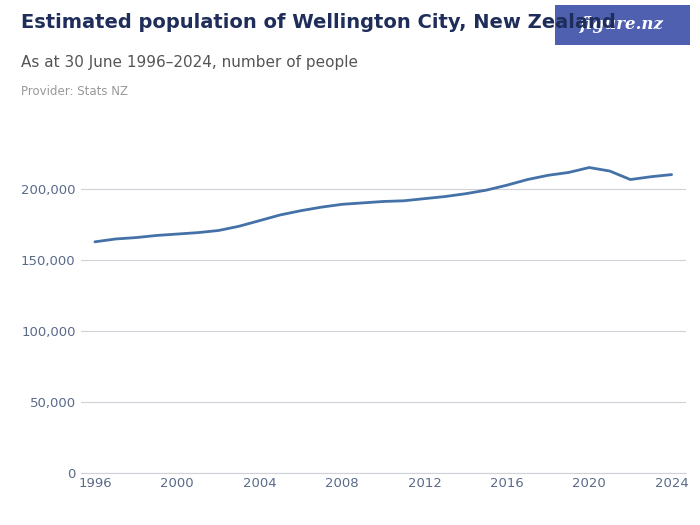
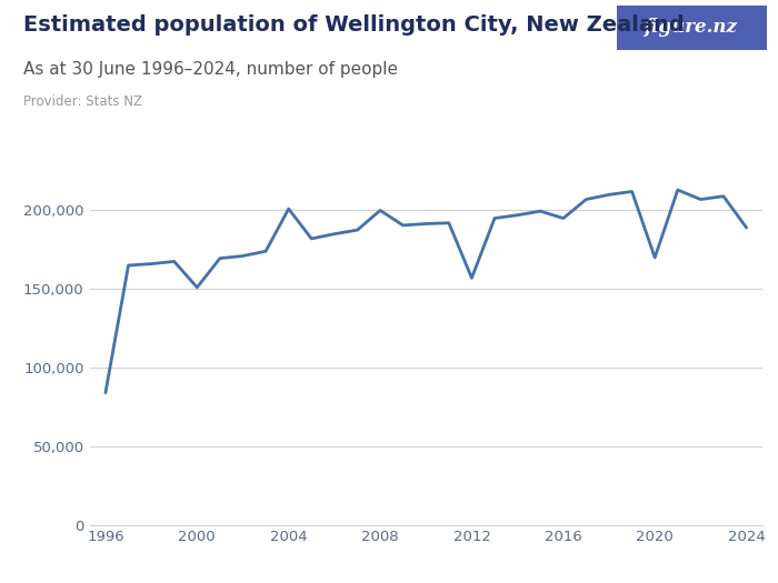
1996: 163,000 -> 84,000
2000: 168,000 -> 151,000
2004: 178,000 -> 201,000
2008: 190,000 -> 200,000
2012: 194,000 -> 157,000
2016: 203,000 -> 195,000
2020: 216,000 -> 170,000
2024: 210,000 -> 189,000
